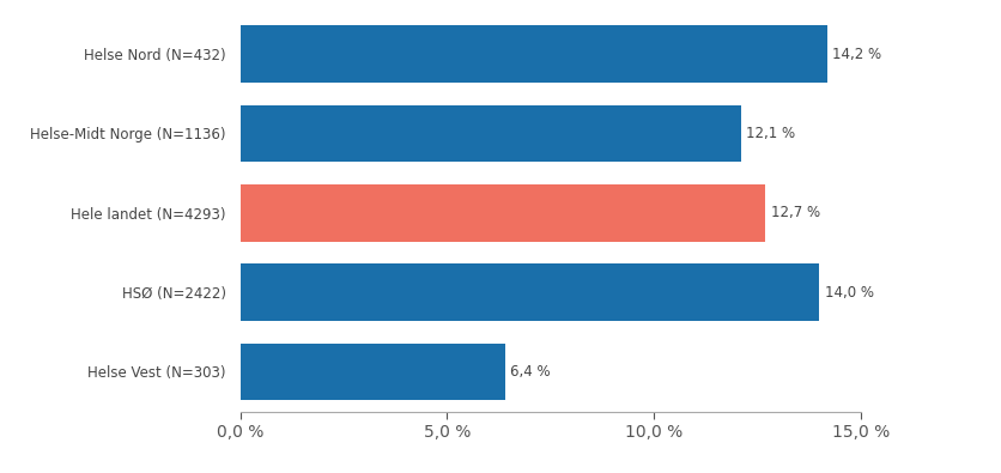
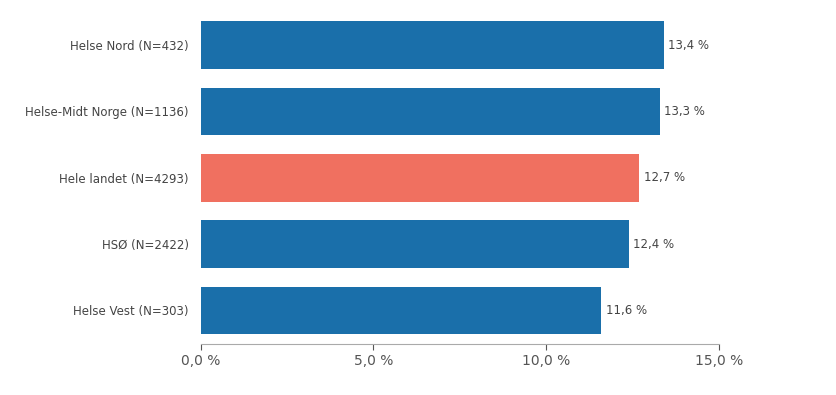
Helse Nord (N=432): 14,2 -> 13,4
Helse-Midt Norge (N=1136): 12,1 -> 13,3
HSØ (N=2422): 14,0 -> 12,4
Helse Vest (N=303): 6,4 -> 11,6
